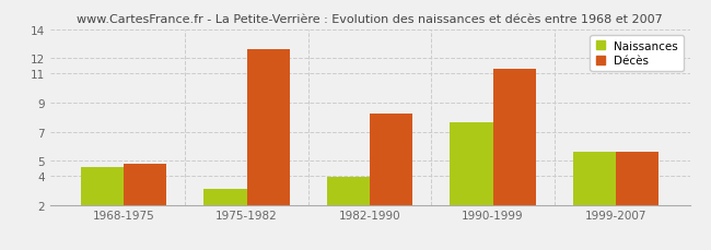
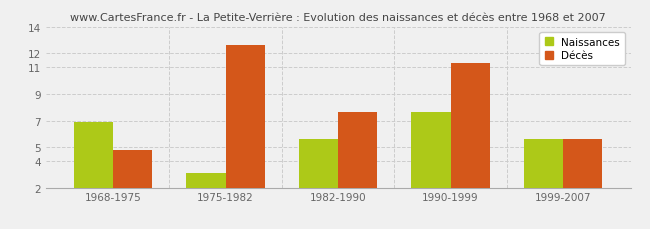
Naissances/1968-1975: 4.6 -> 6.9
Naissances/1982-1990: 3.9 -> 5.6
Décès/1982-1990: 8.2 -> 7.6
